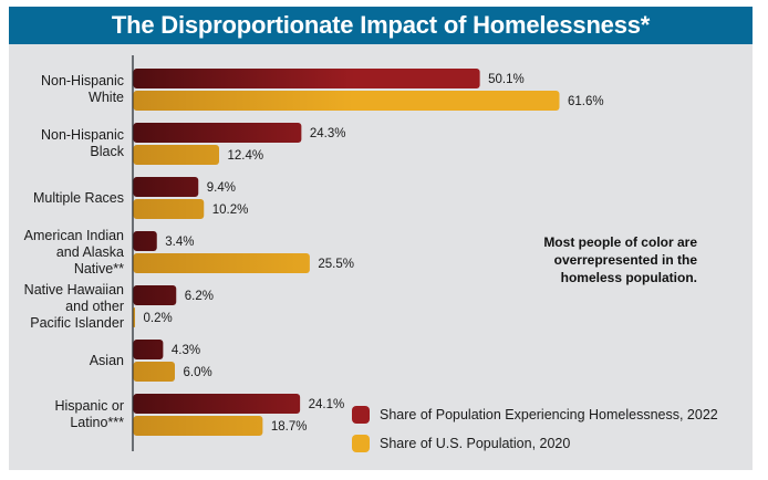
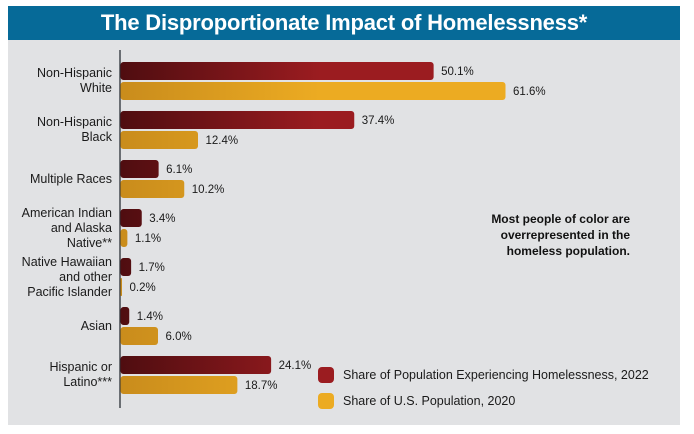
Share of Population Experiencing Homelessness, 2022/Non-Hispanic Black: 24.3% -> 37.4%
Share of Population Experiencing Homelessness, 2022/Multiple Races: 9.4% -> 6.1%
Share of U.S. Population, 2020/American Indian and Alaska Native**: 25.5% -> 1.1%
Share of Population Experiencing Homelessness, 2022/Native Hawaiian and other Pacific Islander: 6.2% -> 1.7%
Share of Population Experiencing Homelessness, 2022/Asian: 4.3% -> 1.4%
